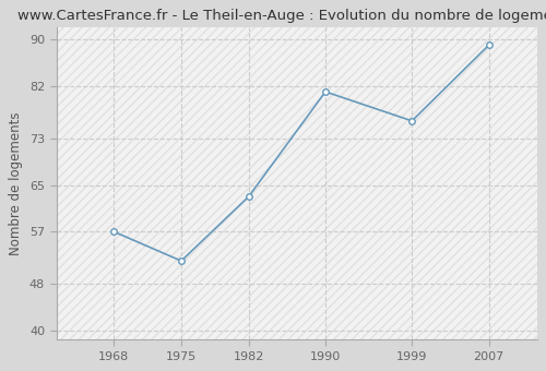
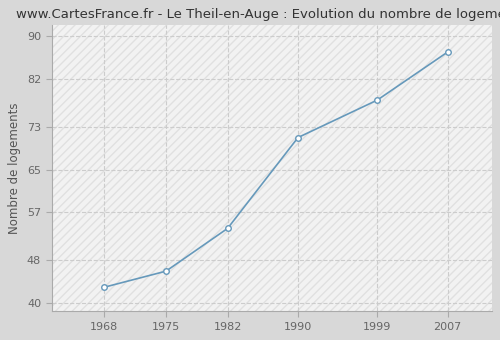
1968: 57 -> 43
1975: 52 -> 46
1982: 63 -> 54
1990: 81 -> 71
1999: 76 -> 78
2007: 89 -> 87
